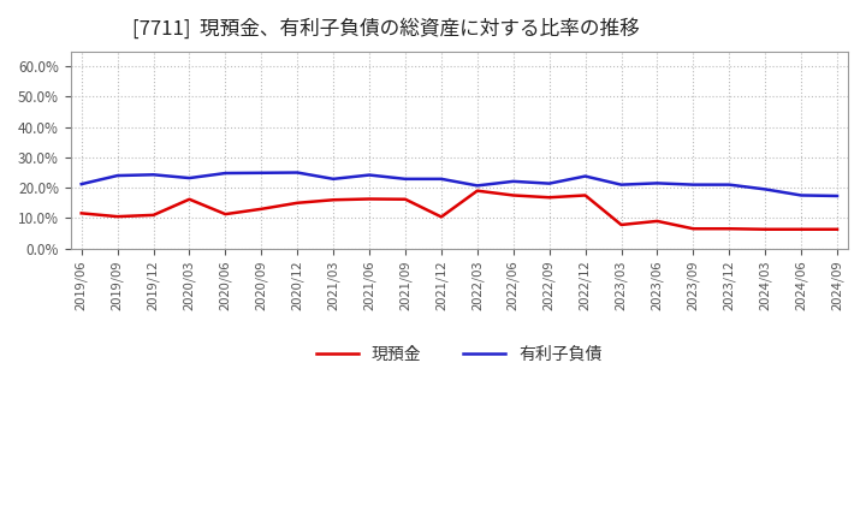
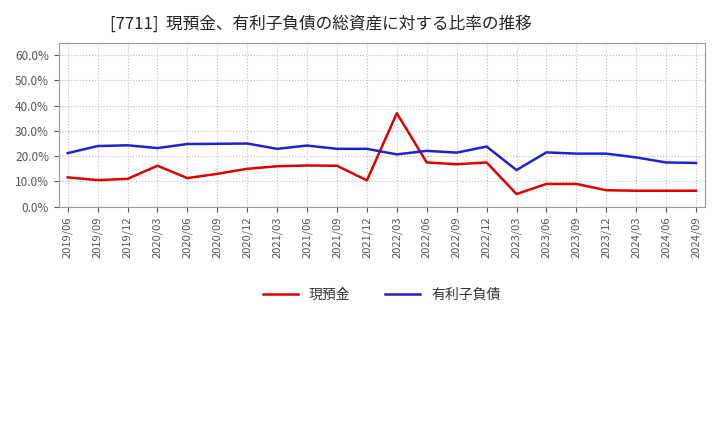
現預金/2022/03: 19.0% -> 37.0%
現預金/2023/03: 7.8% -> 5.0%
有利子負債/2023/03: 21.0% -> 14.5%
現預金/2023/09: 6.5% -> 9.0%
